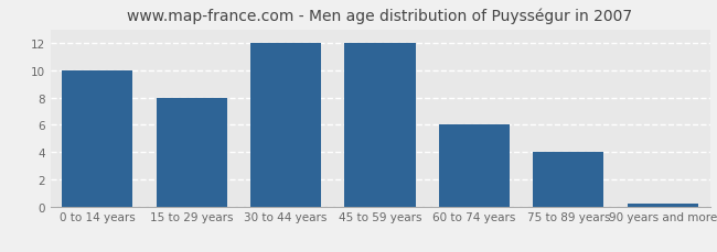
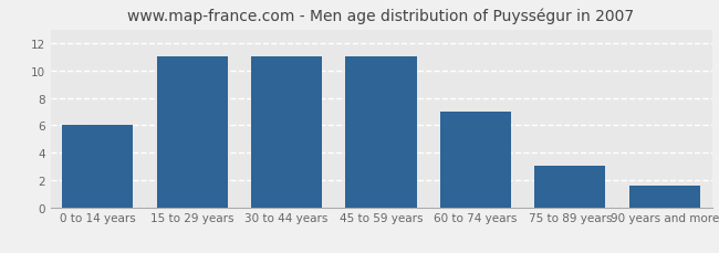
0 to 14 years: 10.0 -> 6.0
15 to 29 years: 8.0 -> 11.0
30 to 44 years: 12.0 -> 11.0
45 to 59 years: 12.0 -> 11.0
60 to 74 years: 6.0 -> 7.0
75 to 89 years: 4.0 -> 3.0
90 years and more: 0.2 -> 1.6
